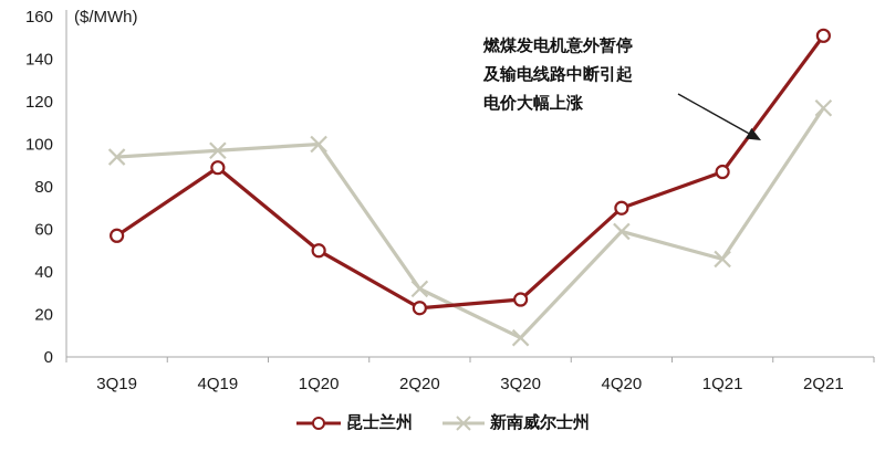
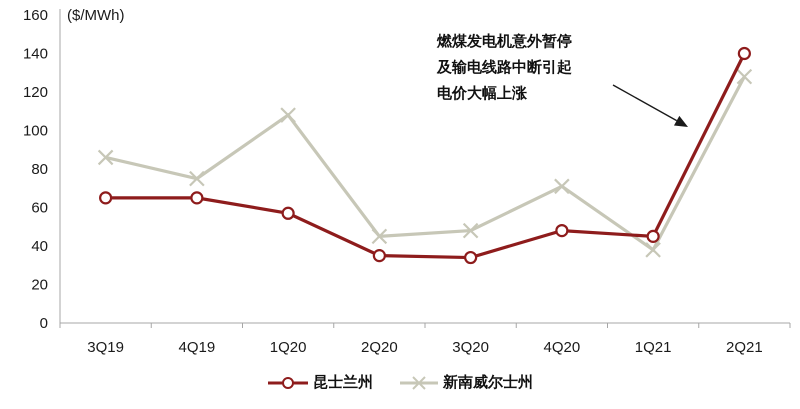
昆士兰州/3Q19: 57 -> 65
新南威尔士州/3Q19: 94 -> 86
昆士兰州/4Q19: 89 -> 65
新南威尔士州/4Q19: 97 -> 75
昆士兰州/1Q20: 50 -> 57
新南威尔士州/1Q20: 100 -> 108
昆士兰州/2Q20: 23 -> 35
新南威尔士州/2Q20: 32 -> 45
昆士兰州/3Q20: 27 -> 34
新南威尔士州/3Q20: 9 -> 48
昆士兰州/4Q20: 70 -> 48
新南威尔士州/4Q20: 59 -> 71
昆士兰州/1Q21: 87 -> 45
新南威尔士州/1Q21: 46 -> 38
昆士兰州/2Q21: 151 -> 140
新南威尔士州/2Q21: 117 -> 128
